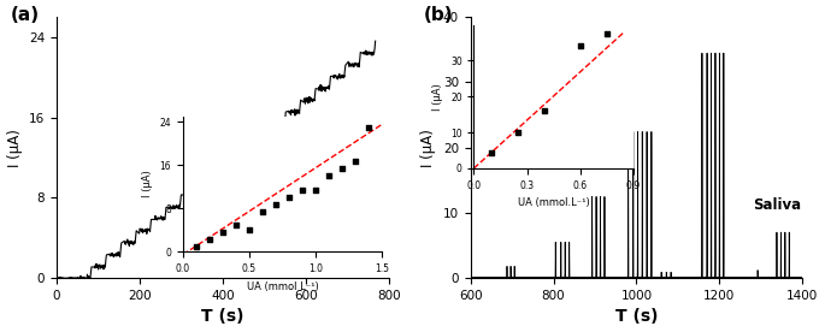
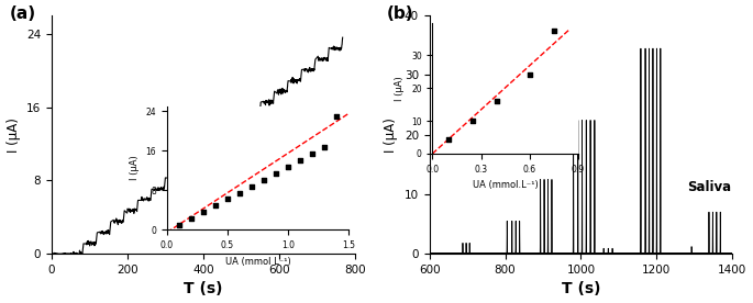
0.6: 34.0 -> 24.0
0.5: 4.0 -> 6.2
1.0: 11.5 -> 12.7
